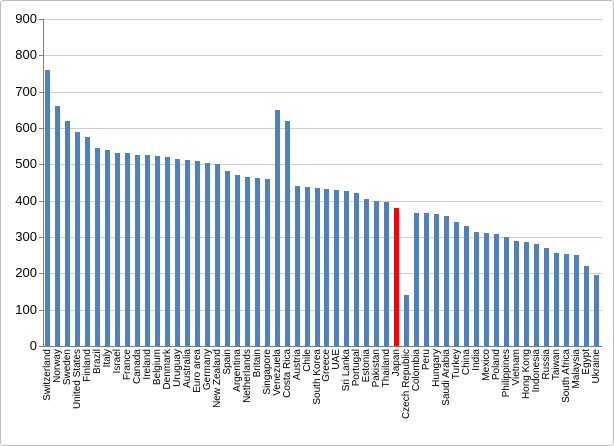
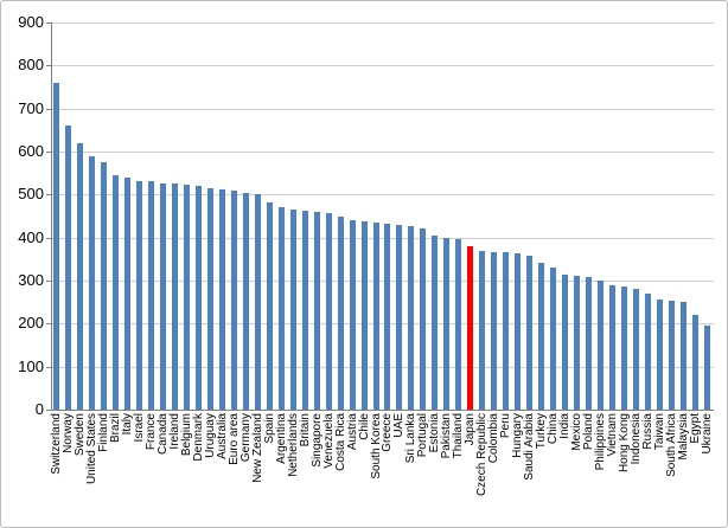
Venezuela: 650 -> 460
Costa Rica: 620 -> 450
Czech Republic: 140 -> 370
